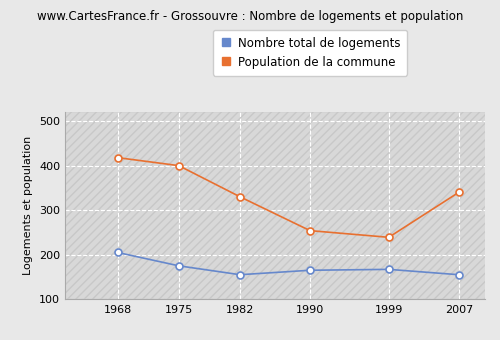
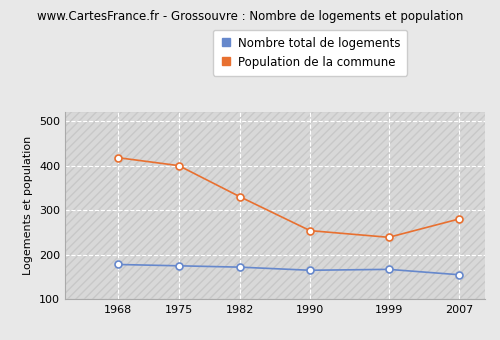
Nombre total de logements/1968: 205 -> 178
Nombre total de logements/1982: 155 -> 172
Population de la commune/2007: 340 -> 280
